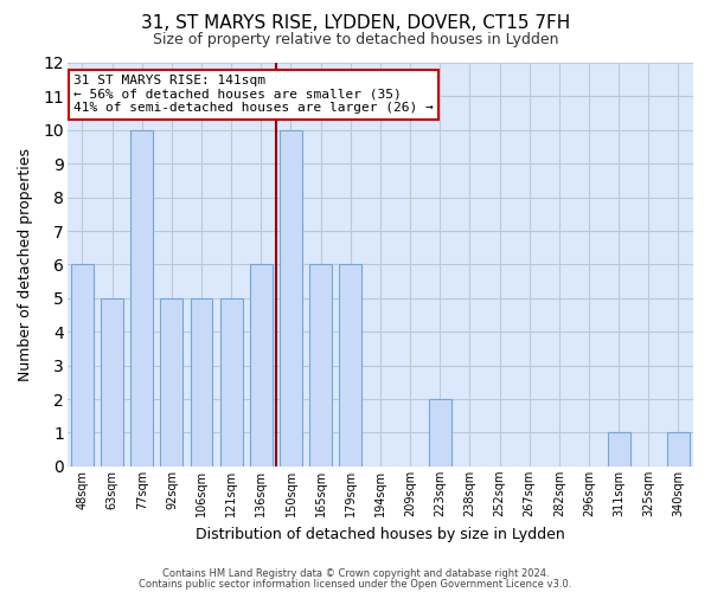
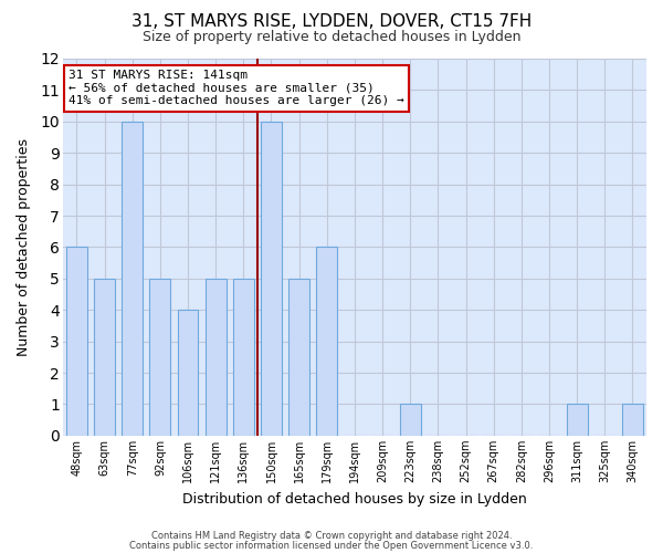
106sqm: 5 -> 4
136sqm: 6 -> 5
165sqm: 6 -> 5
223sqm: 2 -> 1
